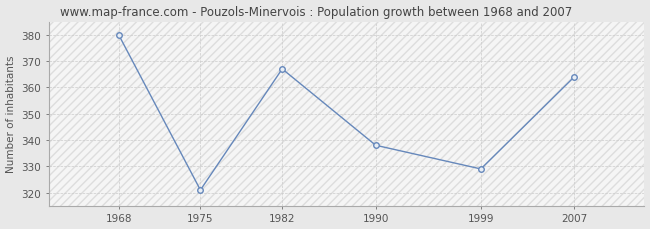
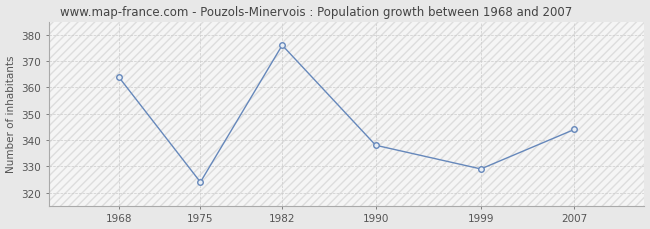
1968: 380 -> 364
1975: 321 -> 324
1982: 367 -> 376
2007: 364 -> 344
